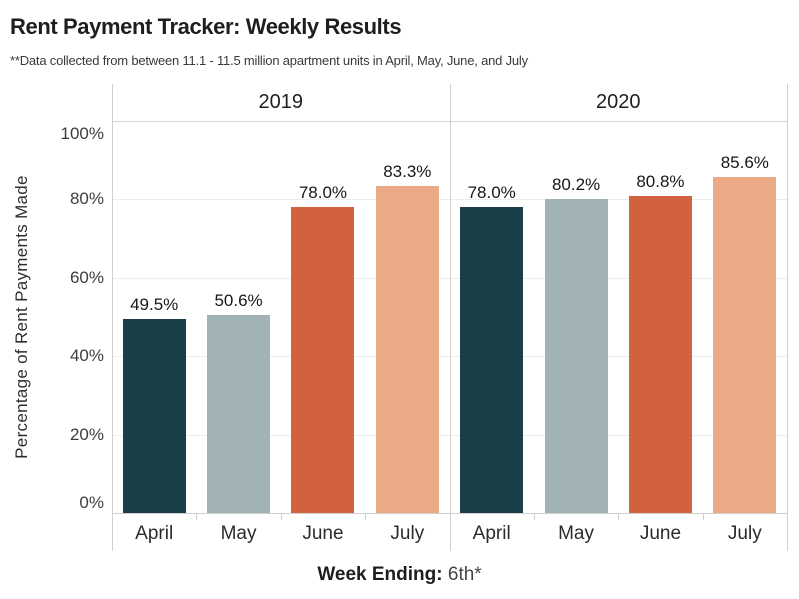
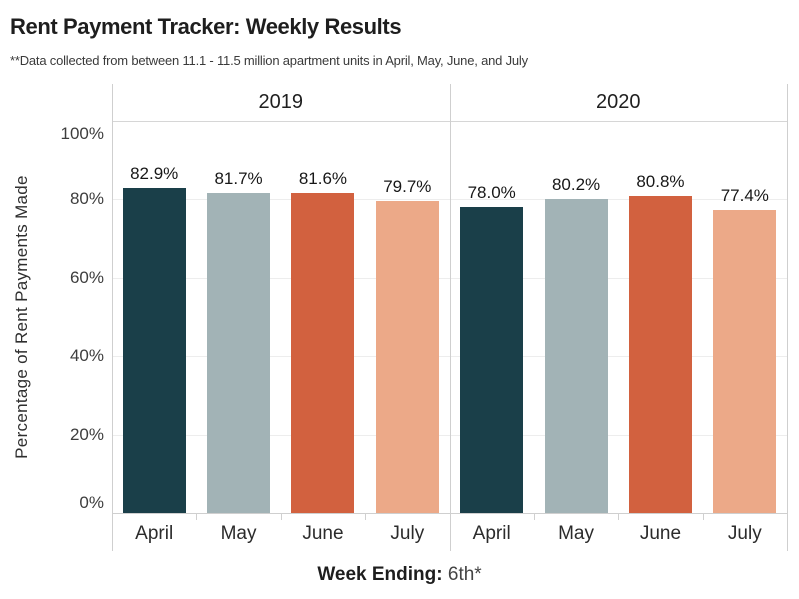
2019/April: 49.5% -> 82.9%
2019/May: 50.6% -> 81.7%
2019/June: 78.0% -> 81.6%
2019/July: 83.3% -> 79.7%
2020/July: 85.6% -> 77.4%
